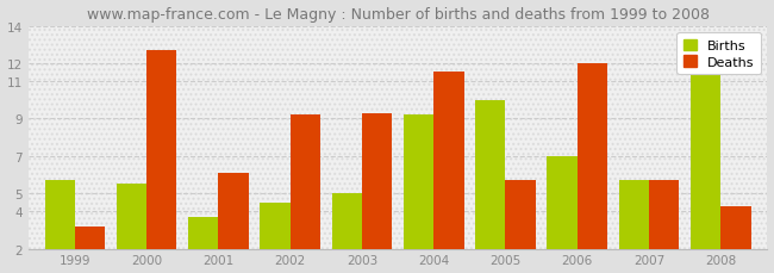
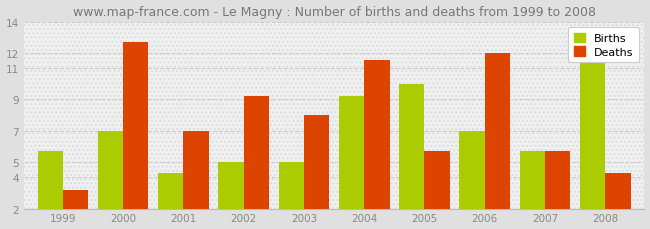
Births/2000: 5.5 -> 7.0
Births/2001: 3.7 -> 4.3
Deaths/2001: 6.1 -> 7.0
Births/2002: 4.5 -> 5.0
Deaths/2003: 9.3 -> 8.0
